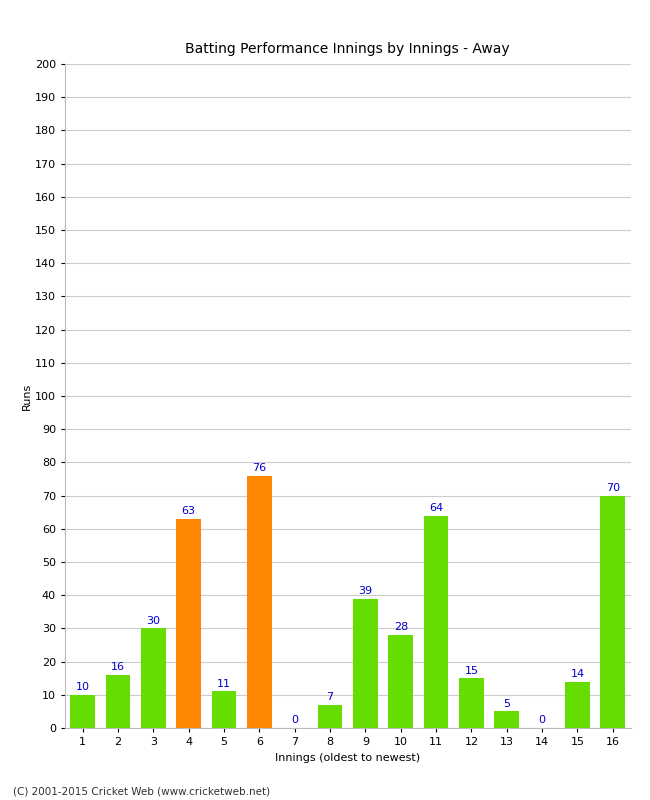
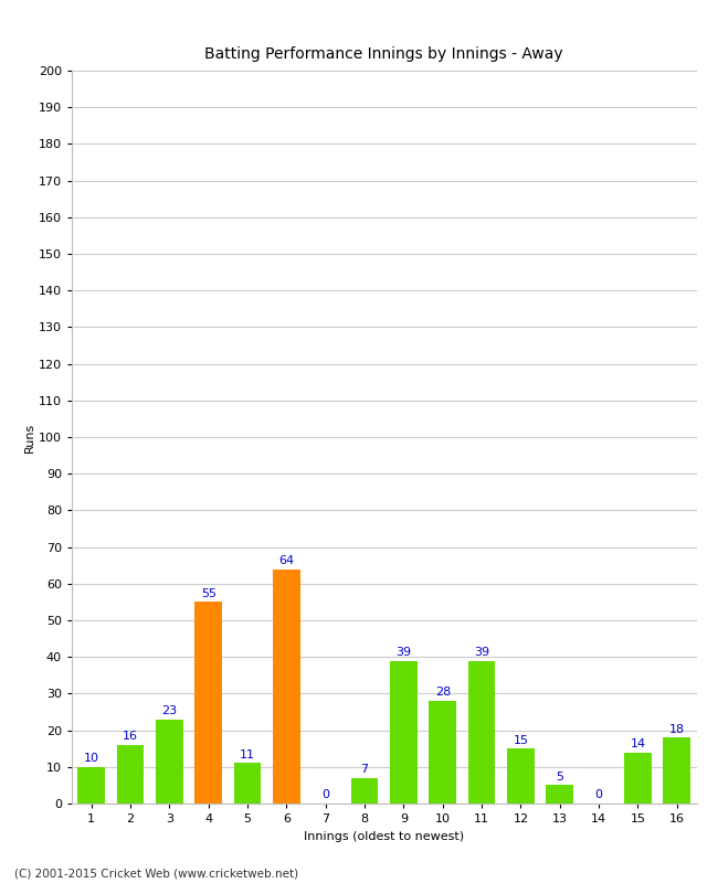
3: 30 -> 23
4: 63 -> 55
6: 76 -> 64
11: 64 -> 39
16: 70 -> 18
